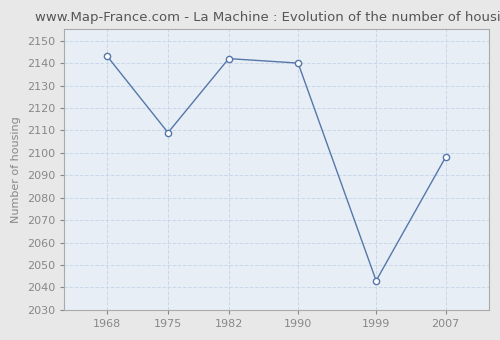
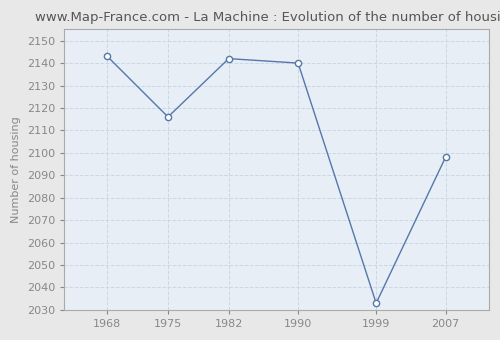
1975: 2109 -> 2116
1999: 2043 -> 2033
